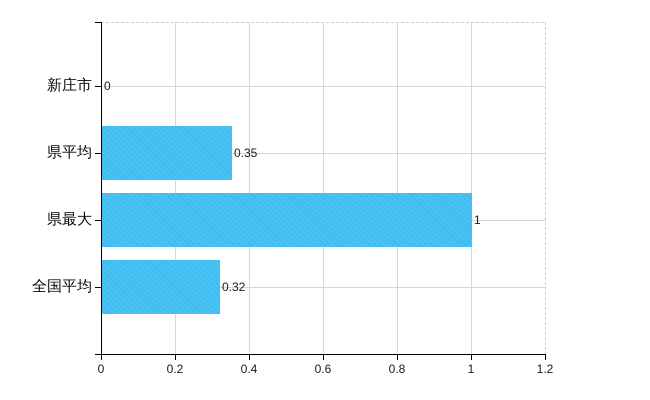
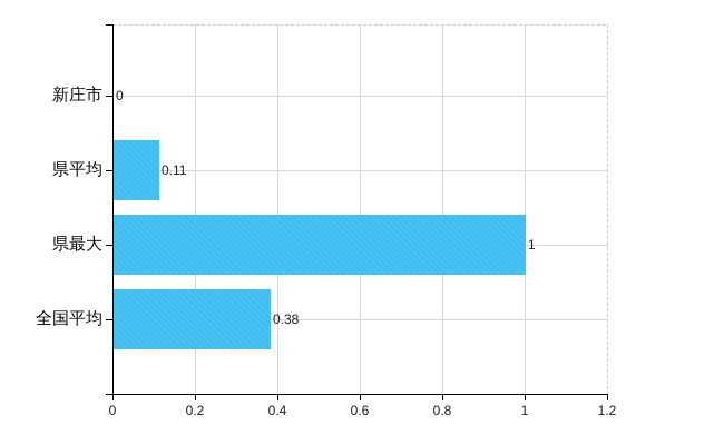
県平均: 0.35 -> 0.11
全国平均: 0.32 -> 0.38
